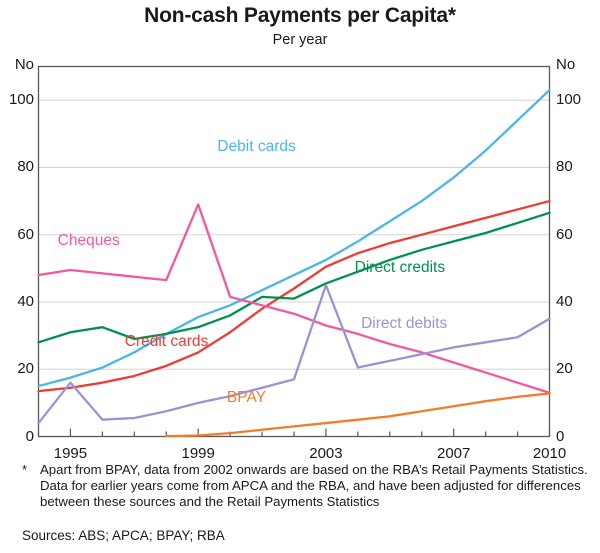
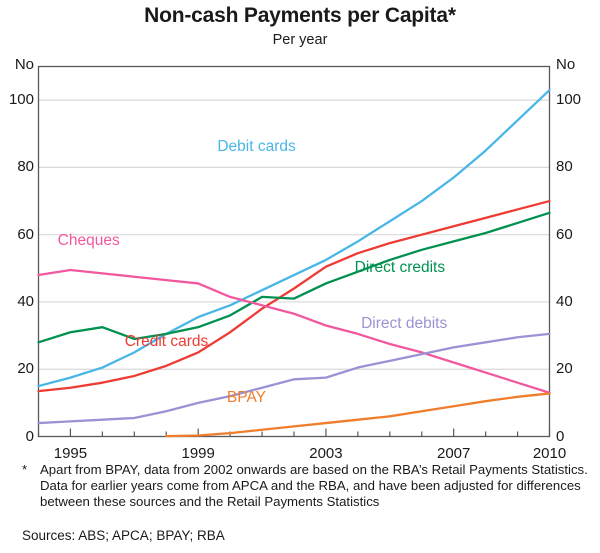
Direct debits/1995: 16 -> 4
Cheques/1999: 69 -> 46
Direct debits/2003: 45 -> 18
Direct debits/2010: 35 -> 30
